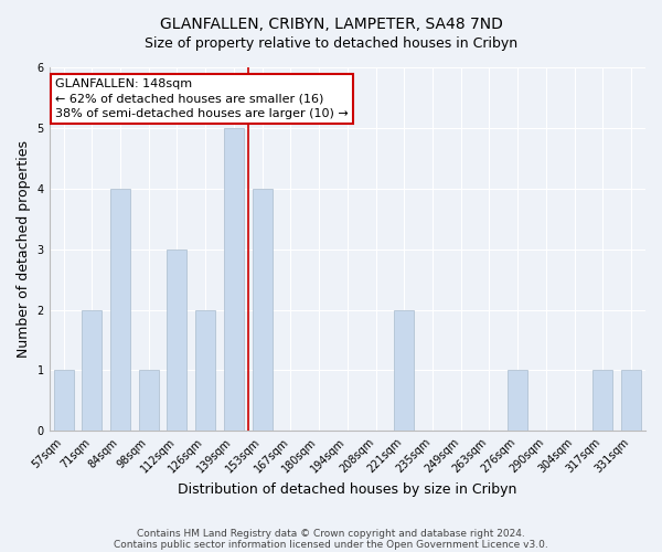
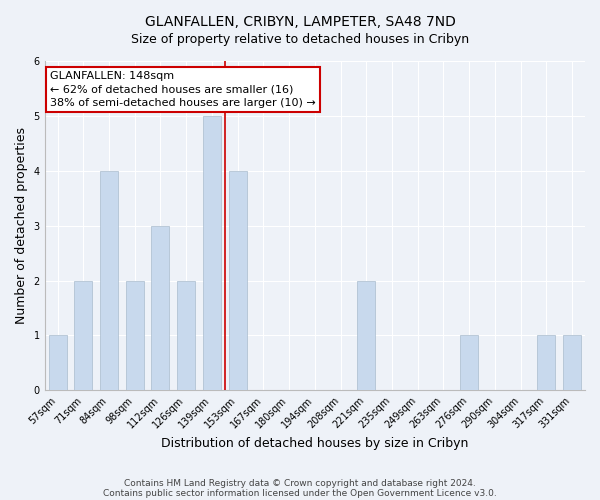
98sqm: 1 -> 2
